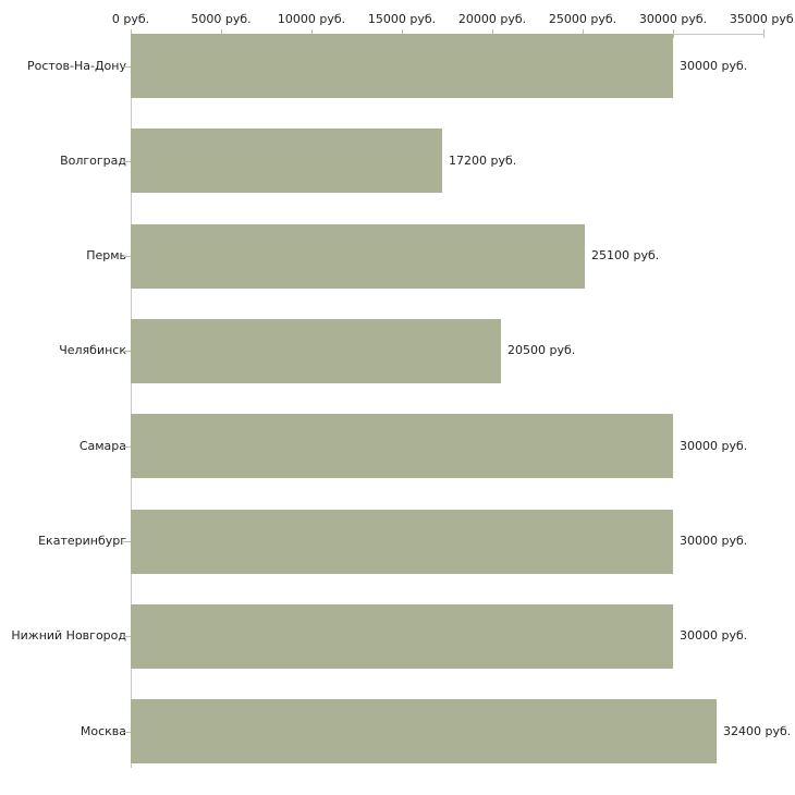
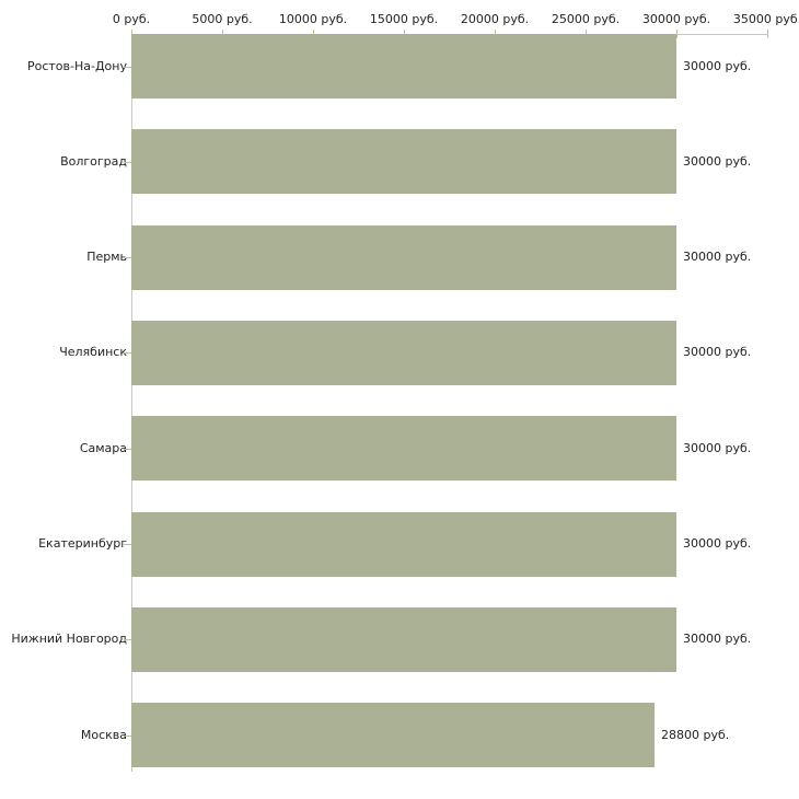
Волгоград: 17200 -> 30000
Пермь: 25100 -> 30000
Челябинск: 20500 -> 30000
Москва: 32400 -> 28800
